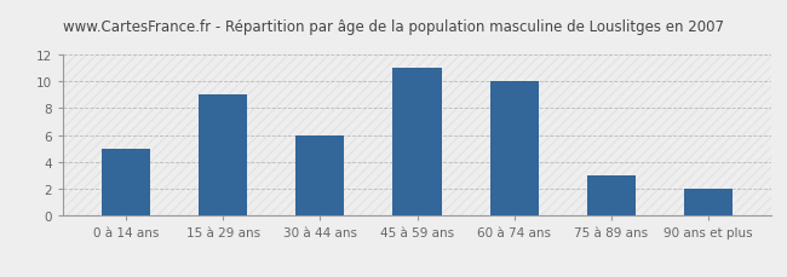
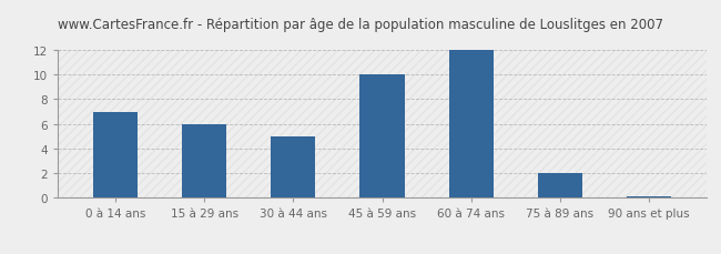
0 à 14 ans: 5.0 -> 7.0
15 à 29 ans: 9.0 -> 6.0
30 à 44 ans: 6.0 -> 5.0
45 à 59 ans: 11.0 -> 10.0
60 à 74 ans: 10.0 -> 12.0
75 à 89 ans: 3.0 -> 2.0
90 ans et plus: 2.0 -> 0.1
